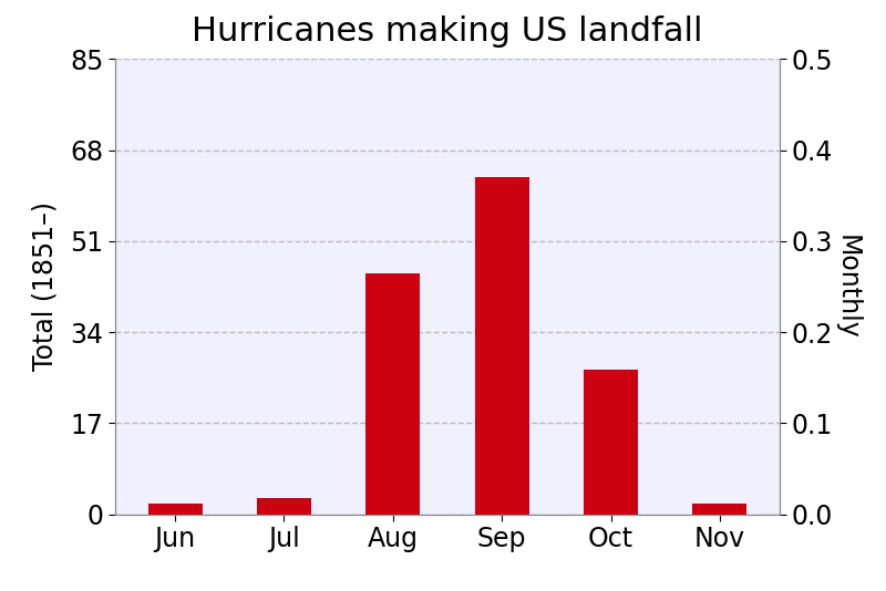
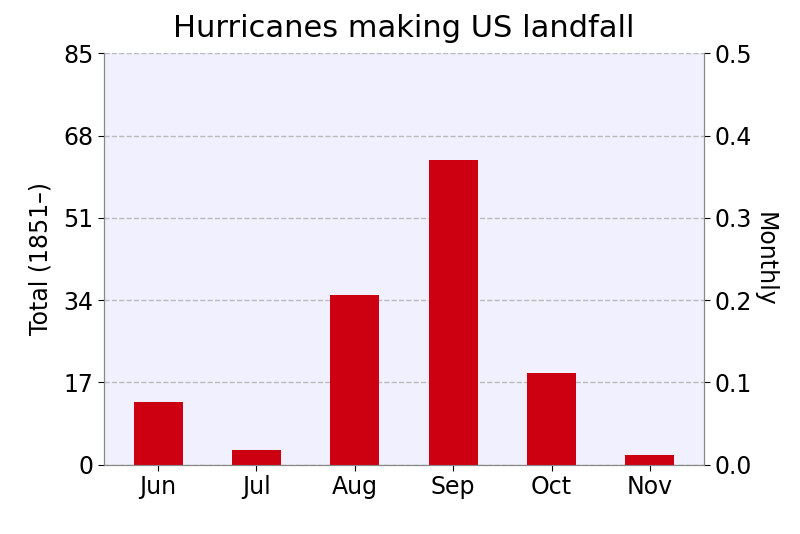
Jun: 2 -> 13
Aug: 45 -> 35
Oct: 27 -> 19
